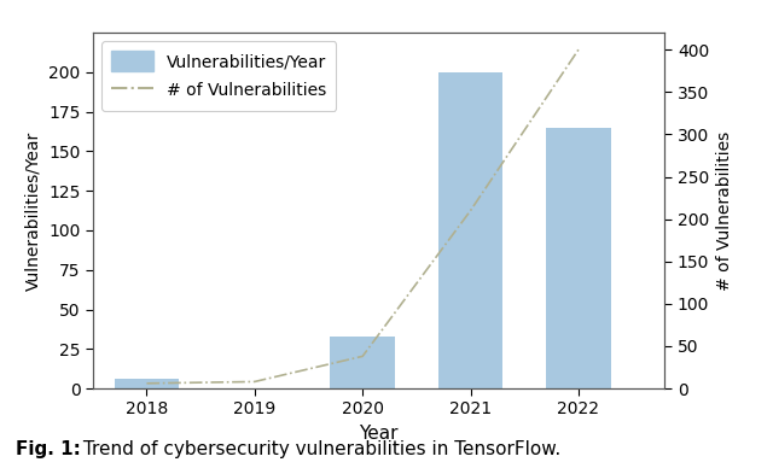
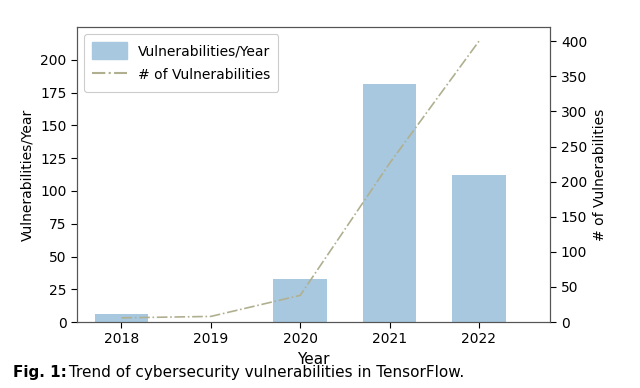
Vulnerabilities/Year/2021: 200 -> 182
# of Vulnerabilities/2021: 210 -> 226
Vulnerabilities/Year/2022: 165 -> 112
